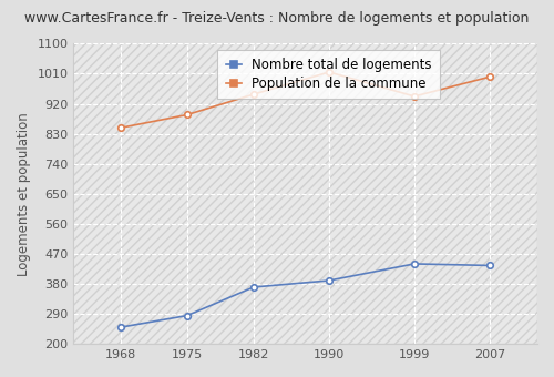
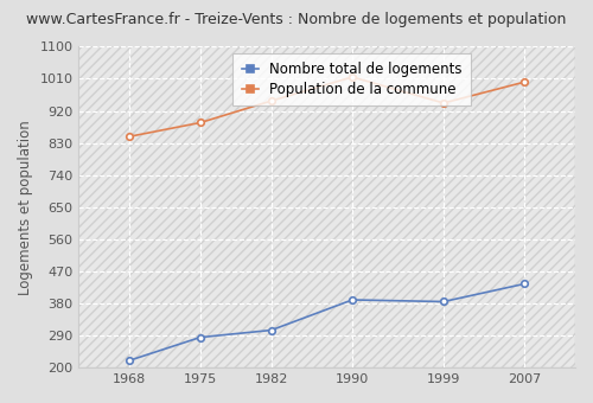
Nombre total de logements/1968: 250 -> 220
Nombre total de logements/1982: 370 -> 305
Nombre total de logements/1999: 440 -> 385
